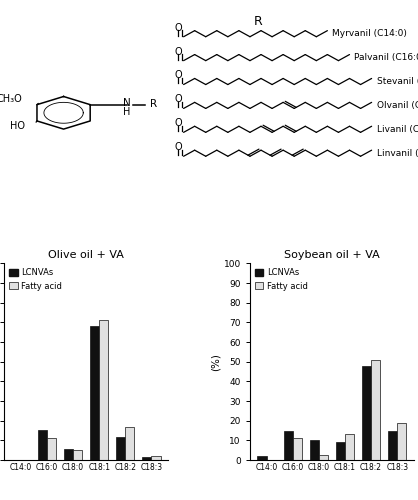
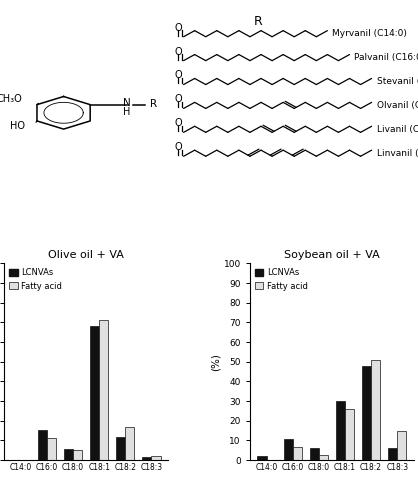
Soybean oil + VA/LCNVAs/C16:0: 15 -> 10
Soybean oil + VA/Fatty acid/C16:0: 11 -> 6
Soybean oil + VA/LCNVAs/C18:0: 10 -> 6
Soybean oil + VA/LCNVAs/C18:1: 9 -> 30
Soybean oil + VA/Fatty acid/C18:1: 13 -> 26
Soybean oil + VA/LCNVAs/C18:3: 15 -> 6
Soybean oil + VA/Fatty acid/C18:3: 19 -> 15
